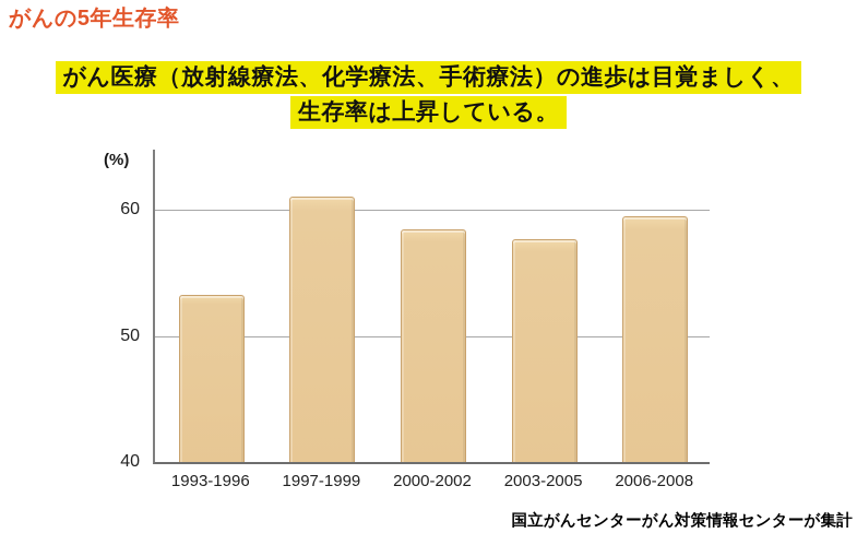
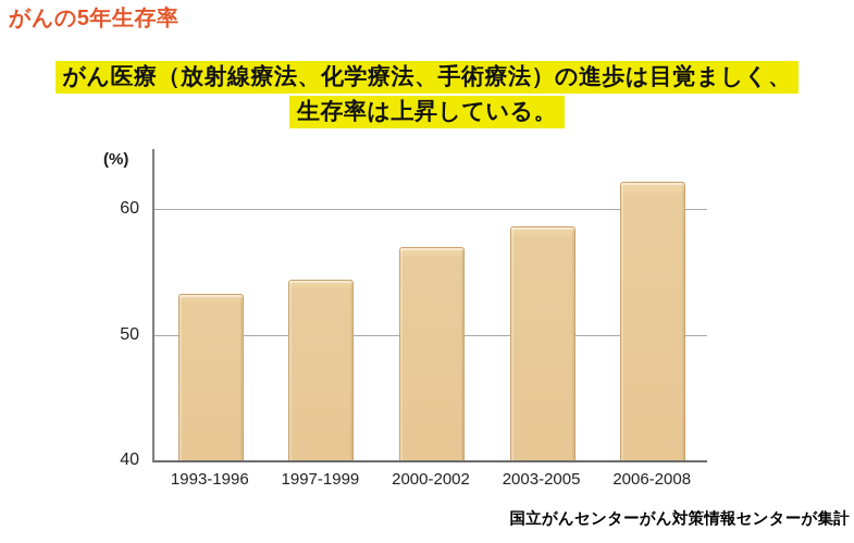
1997-1999: 61.0 -> 54.3
2000-2002: 58.4 -> 56.9
2003-2005: 57.6 -> 58.6
2006-2008: 59.4 -> 62.1
